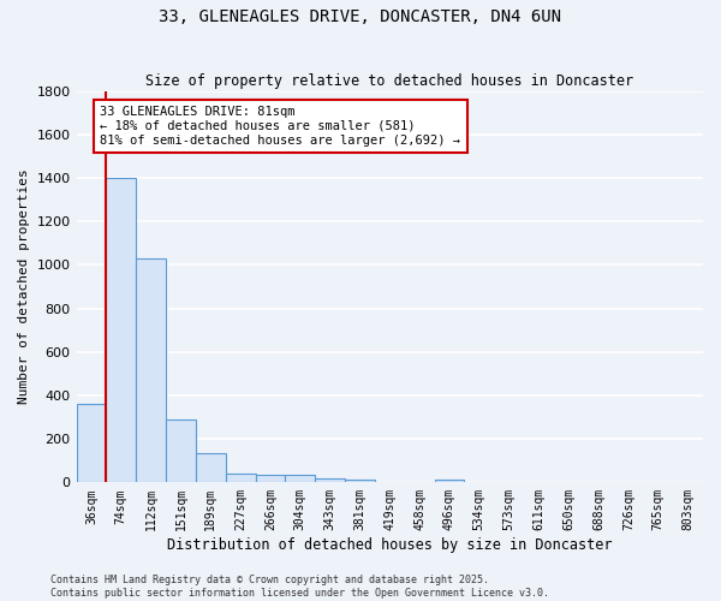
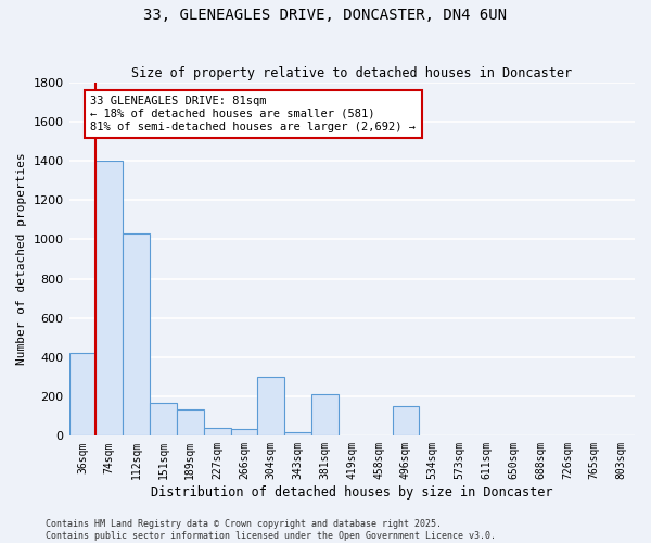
36sqm: 360 -> 420
151sqm: 290 -> 170
304sqm: 40 -> 300
381sqm: 20 -> 210
496sqm: 20 -> 150
